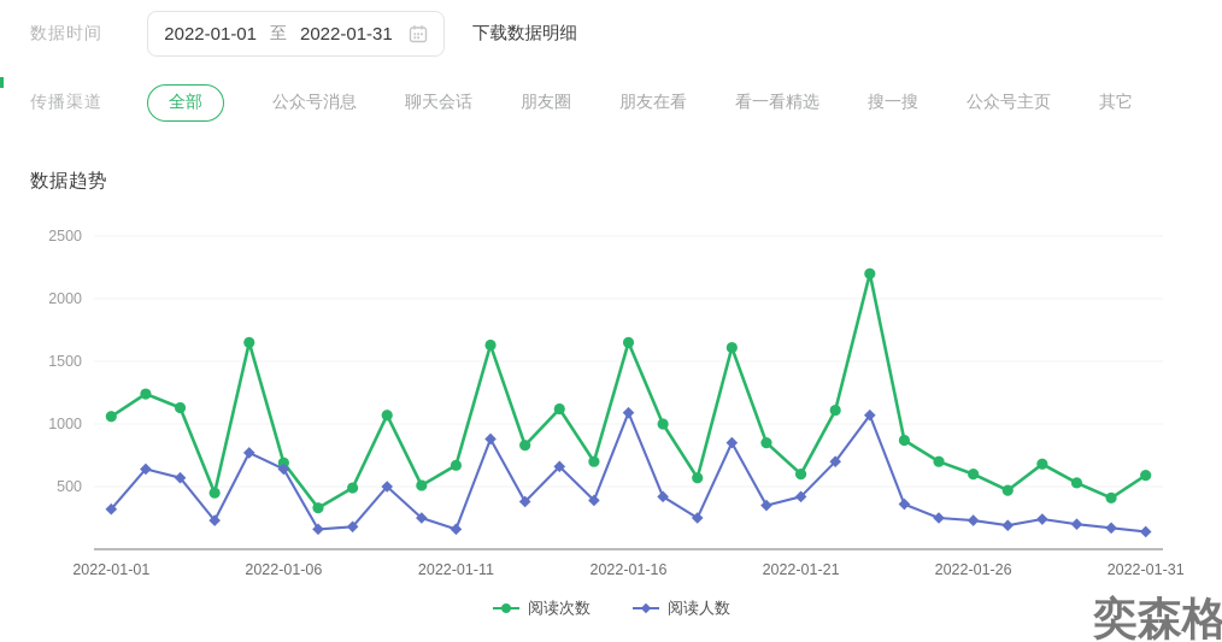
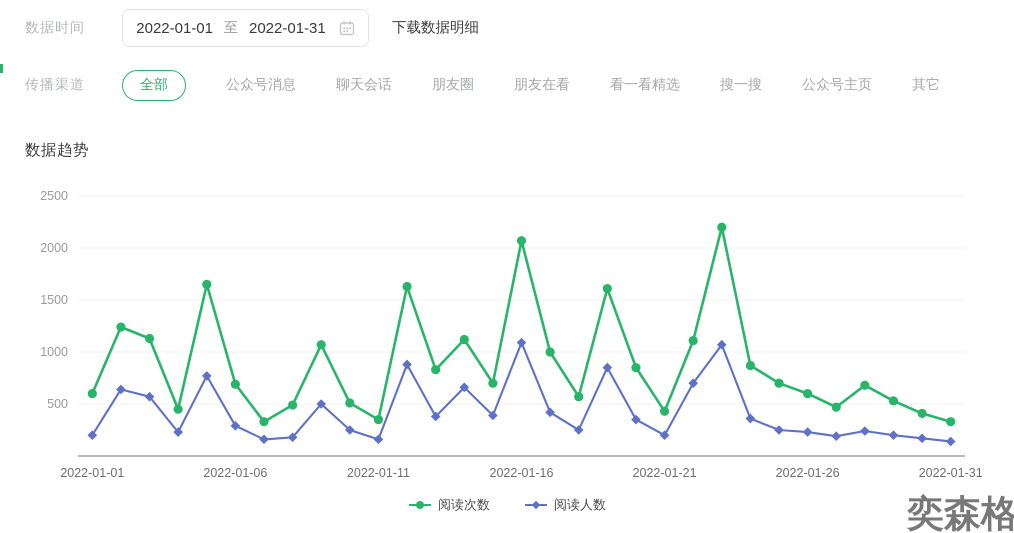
阅读次数/2022-01-01: 1060 -> 600
阅读人数/2022-01-01: 320 -> 200
阅读人数/2022-01-06: 640 -> 290
阅读次数/2022-01-11: 670 -> 350
阅读次数/2022-01-16: 1650 -> 2070
阅读次数/2022-01-21: 600 -> 430
阅读人数/2022-01-21: 420 -> 200
阅读次数/2022-01-31: 590 -> 330
